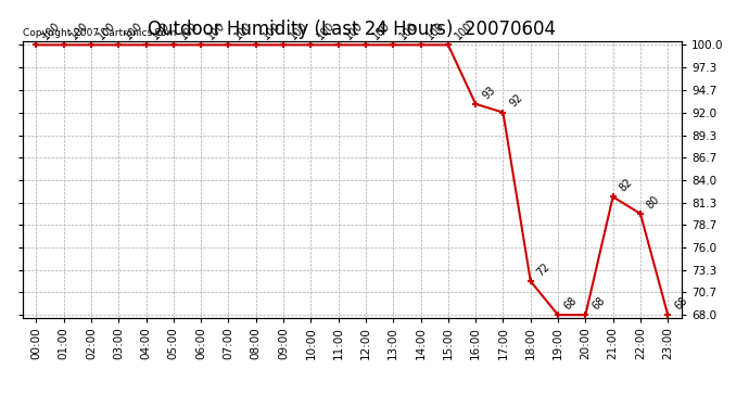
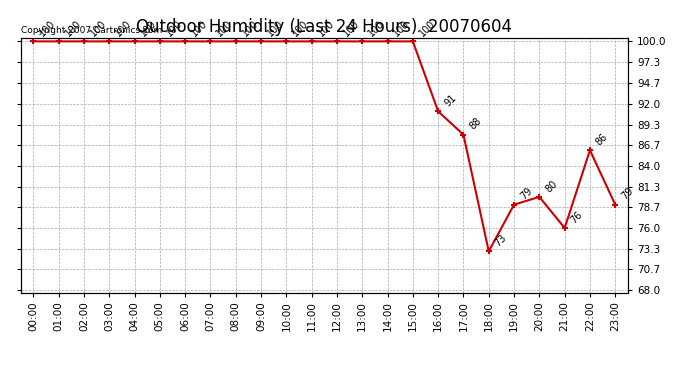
16:00: 93 -> 91
17:00: 92 -> 88
18:00: 72 -> 73
19:00: 68 -> 79
20:00: 68 -> 80
21:00: 82 -> 76
22:00: 80 -> 86
23:00: 68 -> 79
